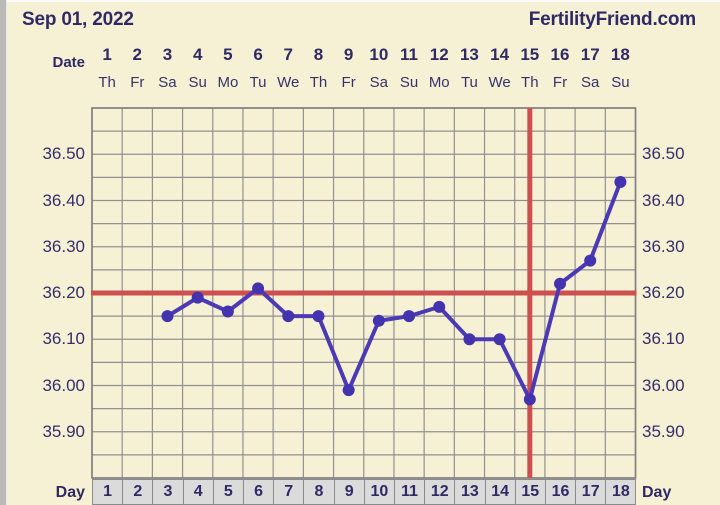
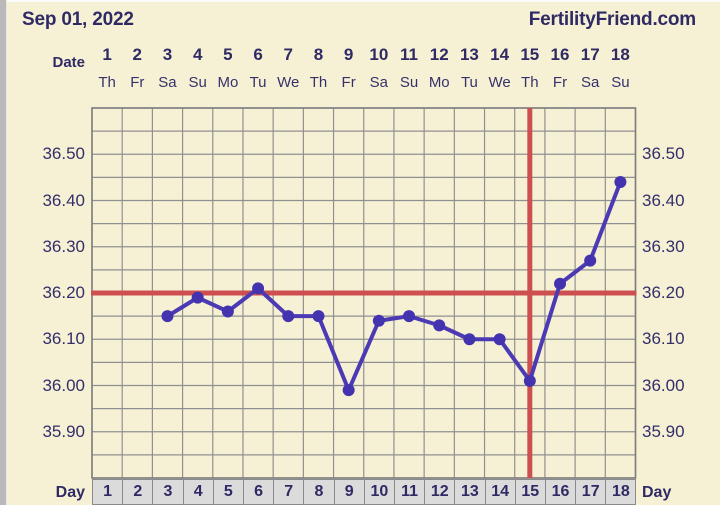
12: 36.17 -> 36.13
15: 35.97 -> 36.01
